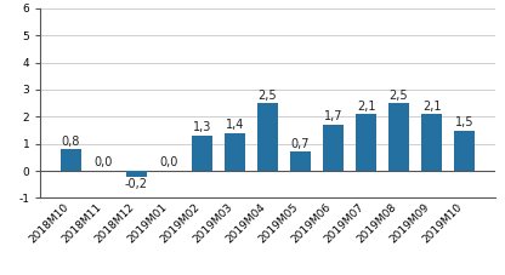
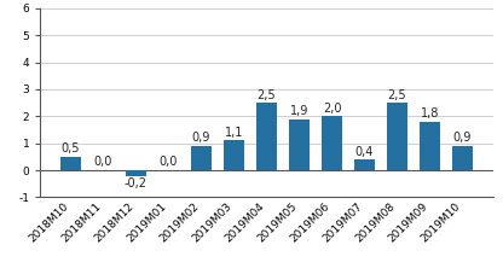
2018M10: 0,8 -> 0,5
2019M02: 1,3 -> 0,9
2019M03: 1,4 -> 1,1
2019M05: 0,7 -> 1,9
2019M06: 1,7 -> 2,0
2019M07: 2,1 -> 0,4
2019M09: 2,1 -> 1,8
2019M10: 1,5 -> 0,9
